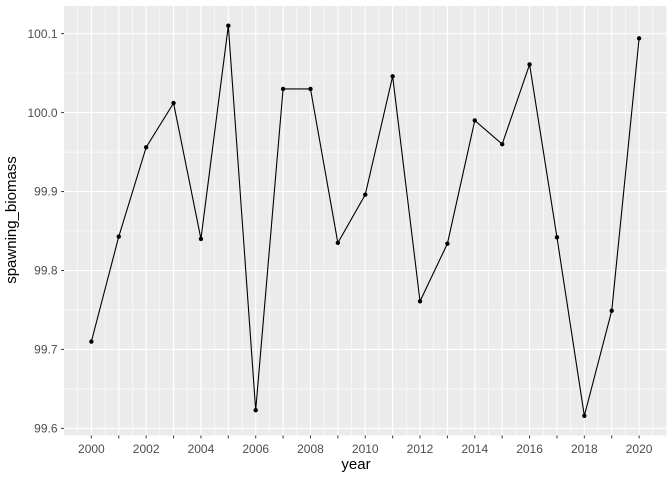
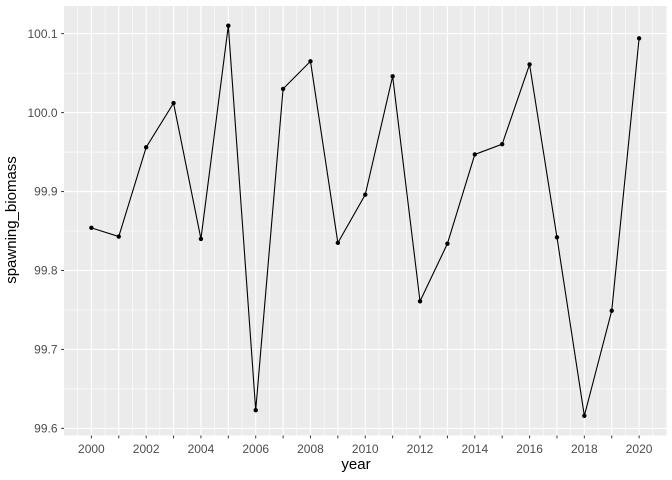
2000: 99.71 -> 99.85
2008: 100.03 -> 100.06
2014: 99.99 -> 99.95
